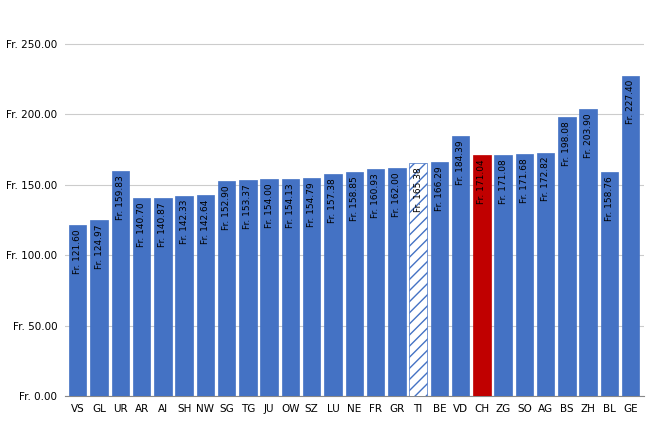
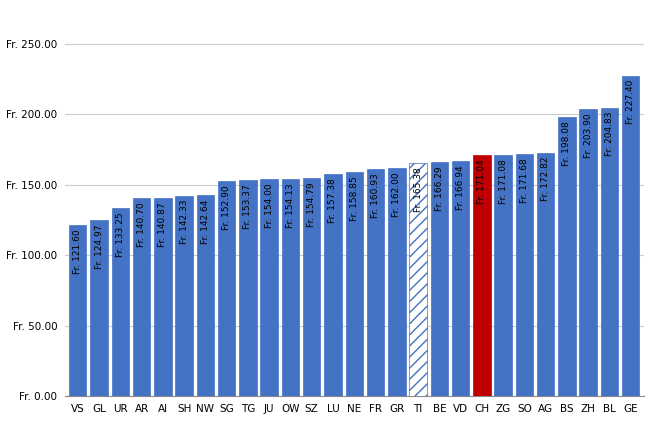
UR: 159.83 -> 133.25
VD: 184.39 -> 166.94
BL: 158.76 -> 204.83
